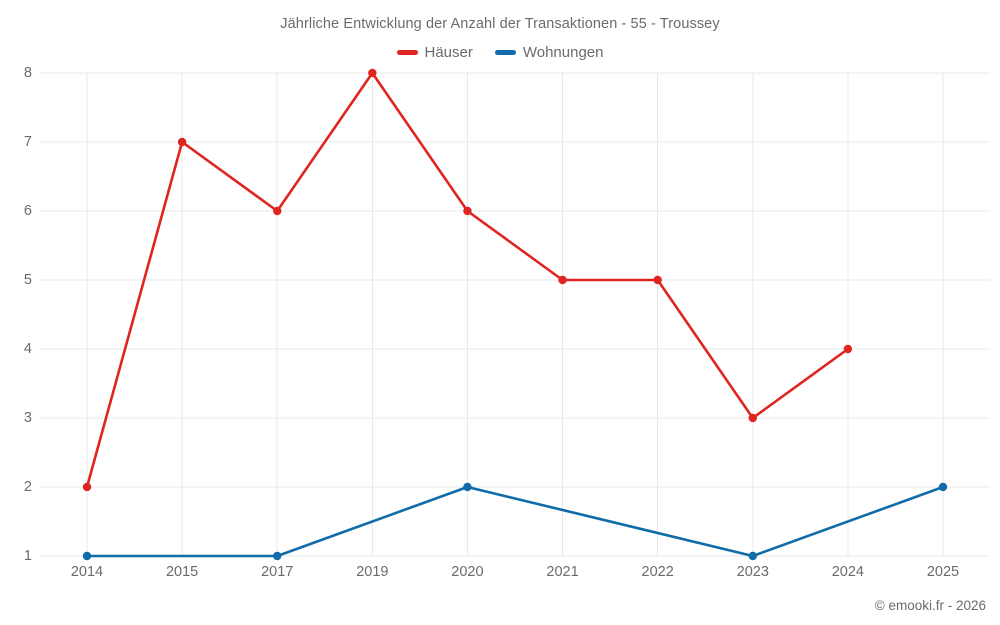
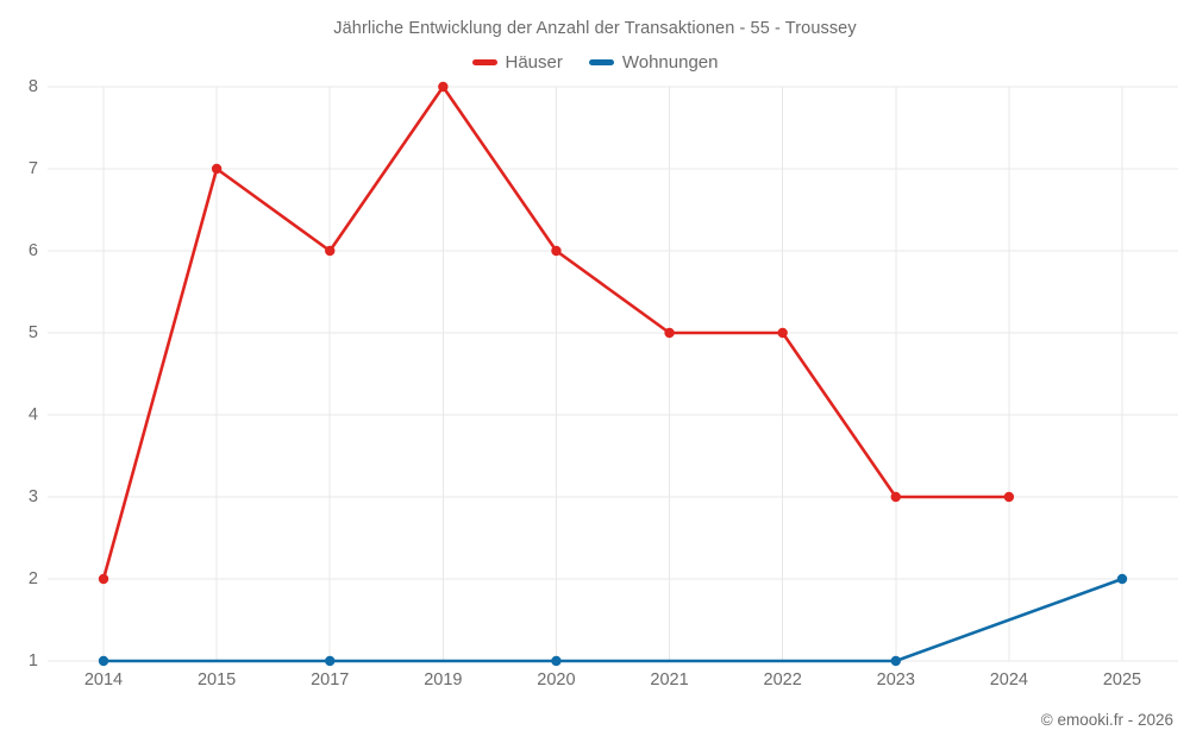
Wohnungen/2020: 2 -> 1
Häuser/2024: 4 -> 3
